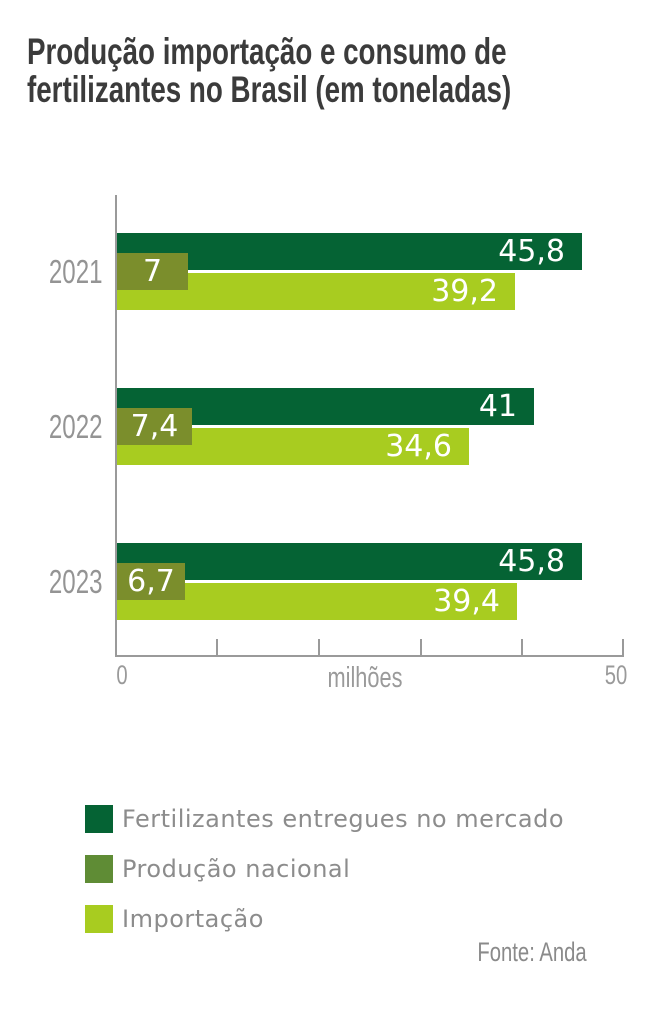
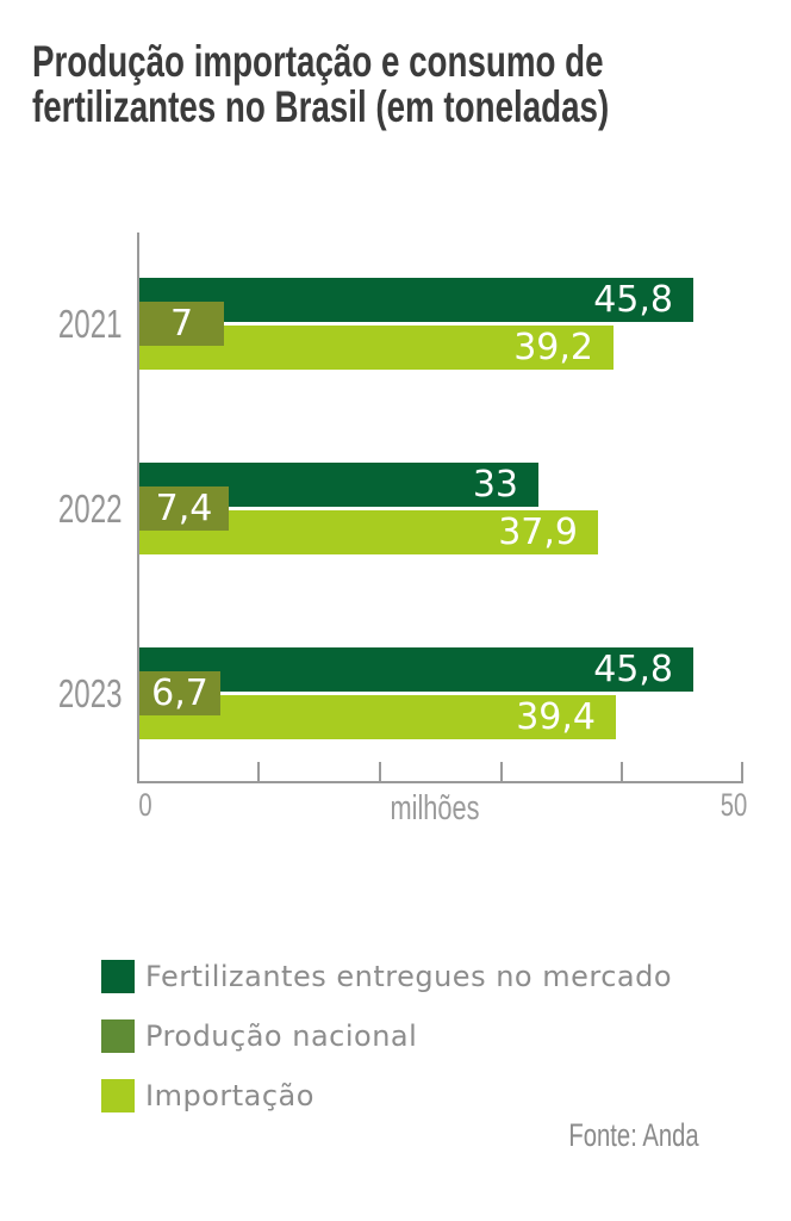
Fertilizantes entregues no mercado/2022: 41 -> 33
Importação/2022: 34,6 -> 37,9
